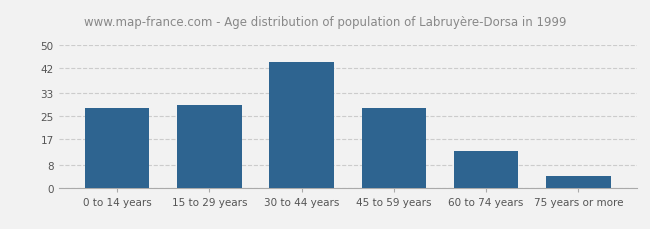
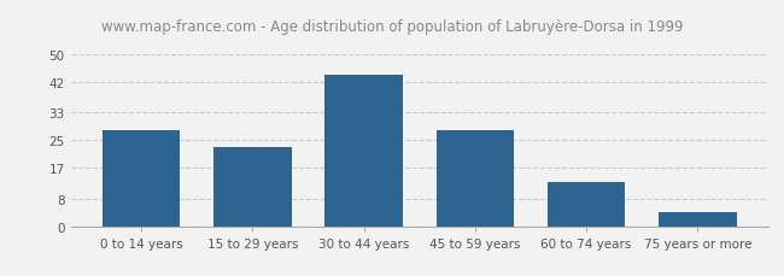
15 to 29 years: 29 -> 23
